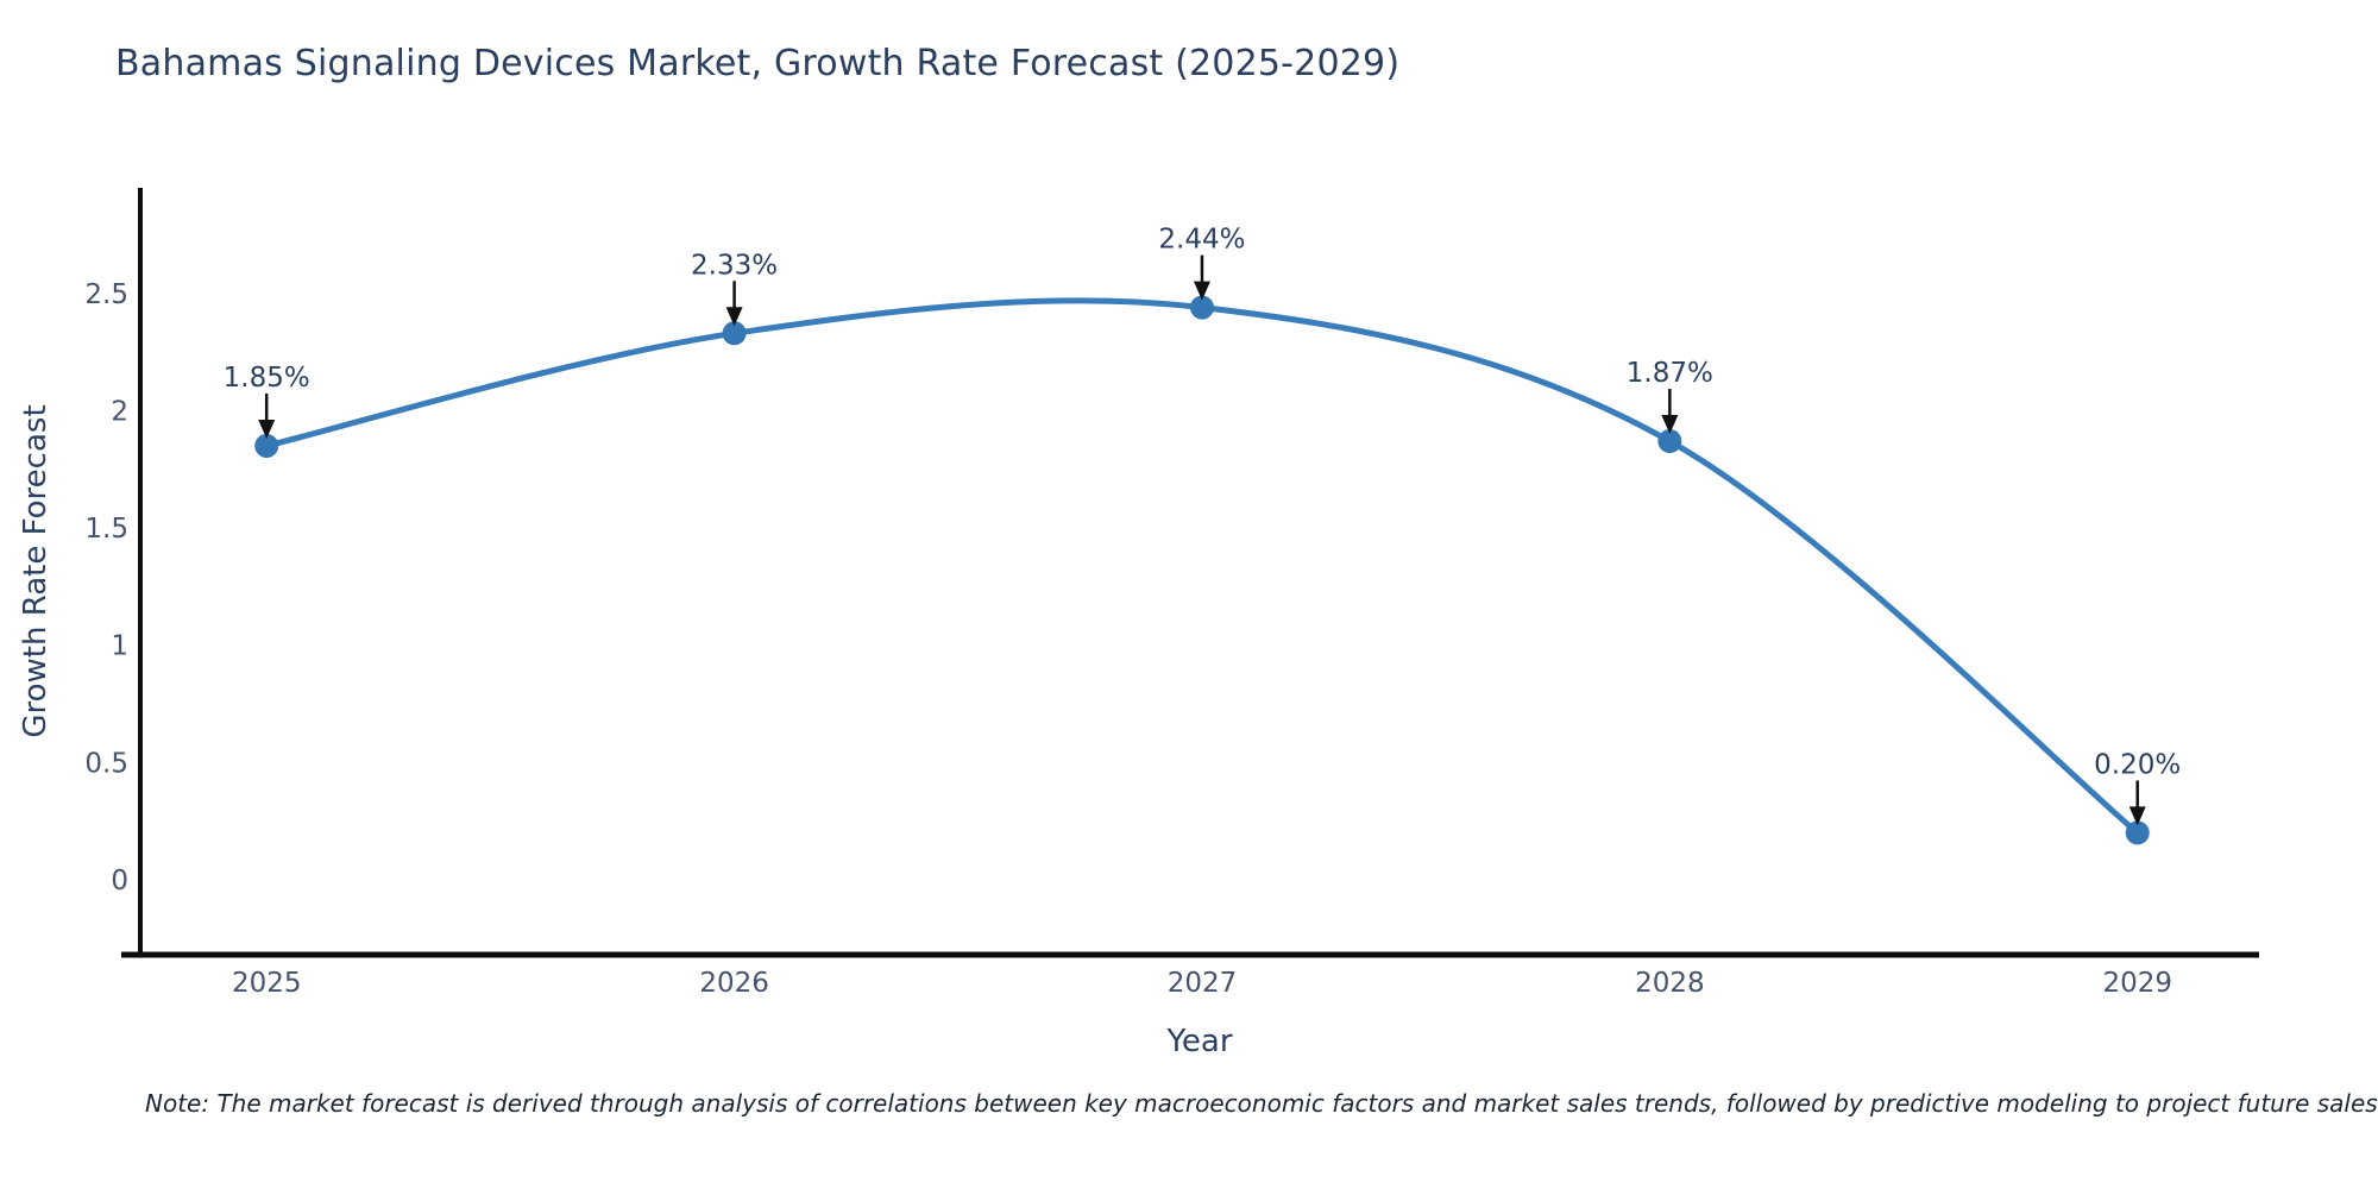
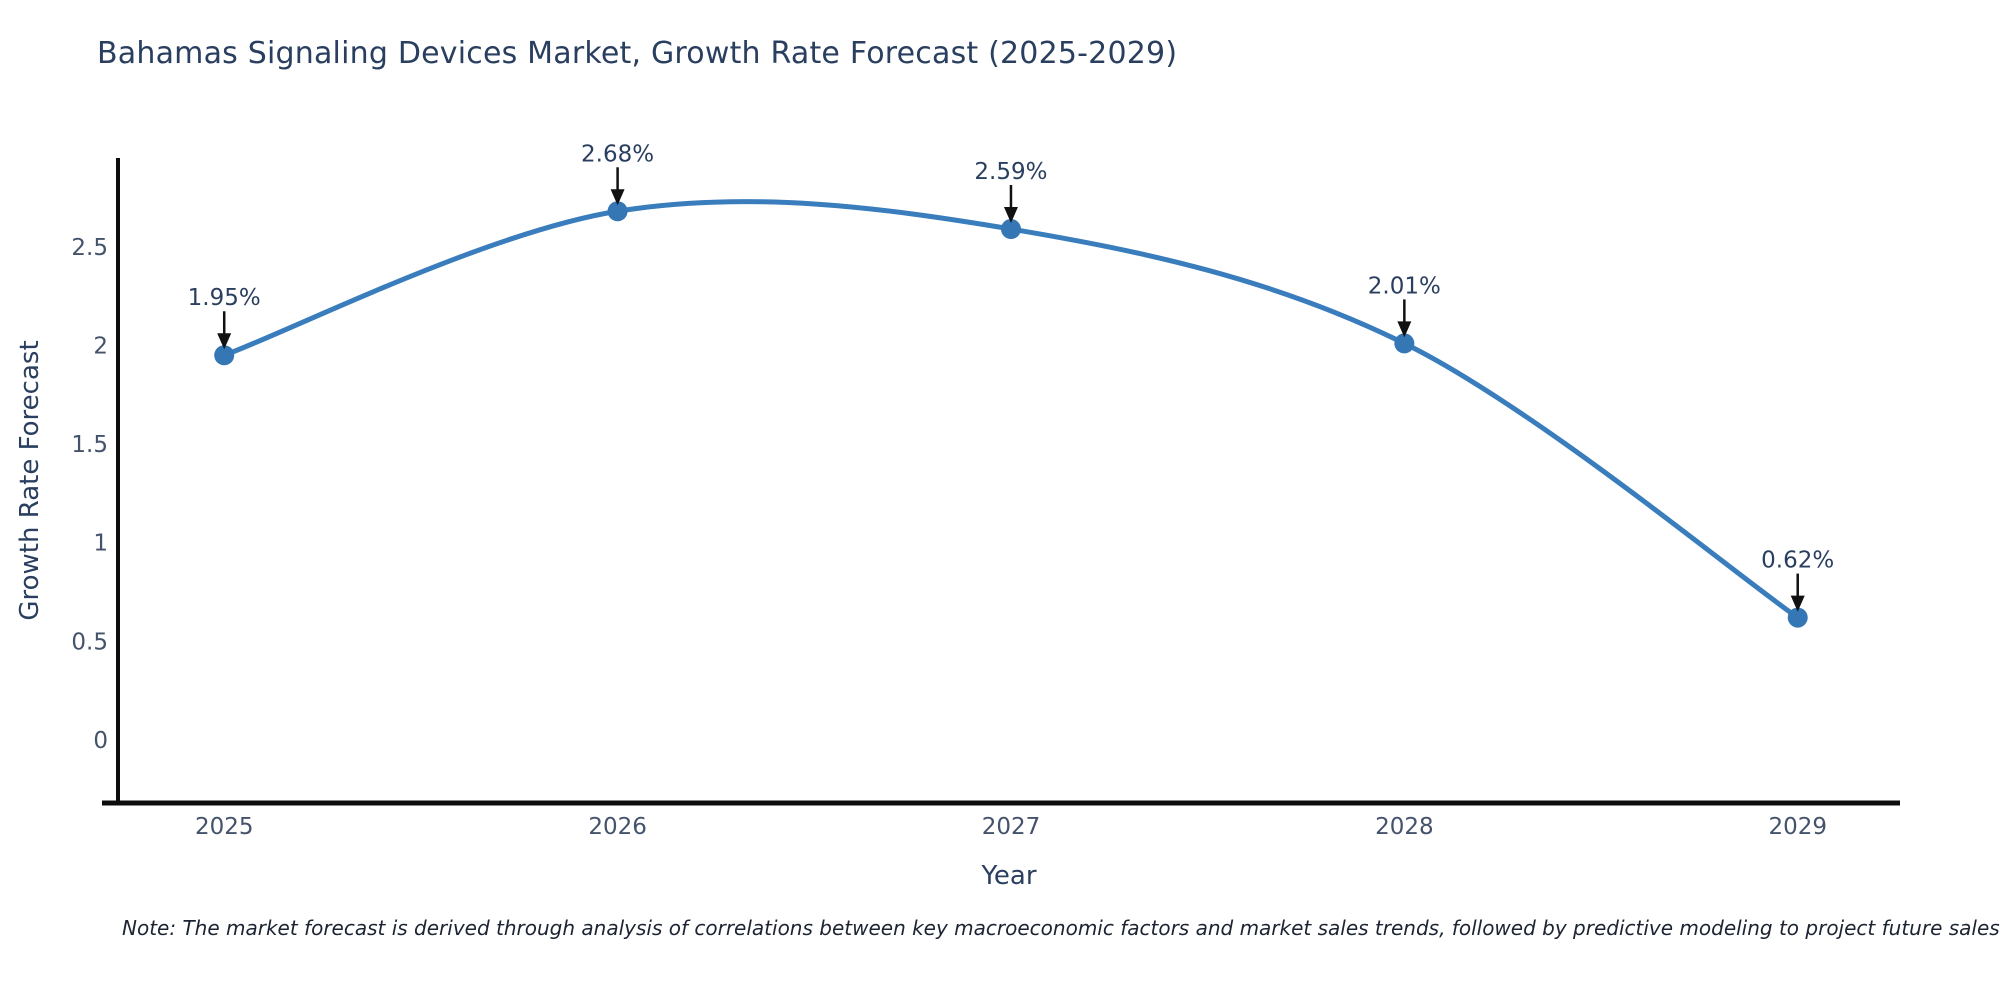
2025: 1.85% -> 1.95%
2026: 2.33% -> 2.68%
2027: 2.44% -> 2.59%
2028: 1.87% -> 2.01%
2029: 0.20% -> 0.62%
